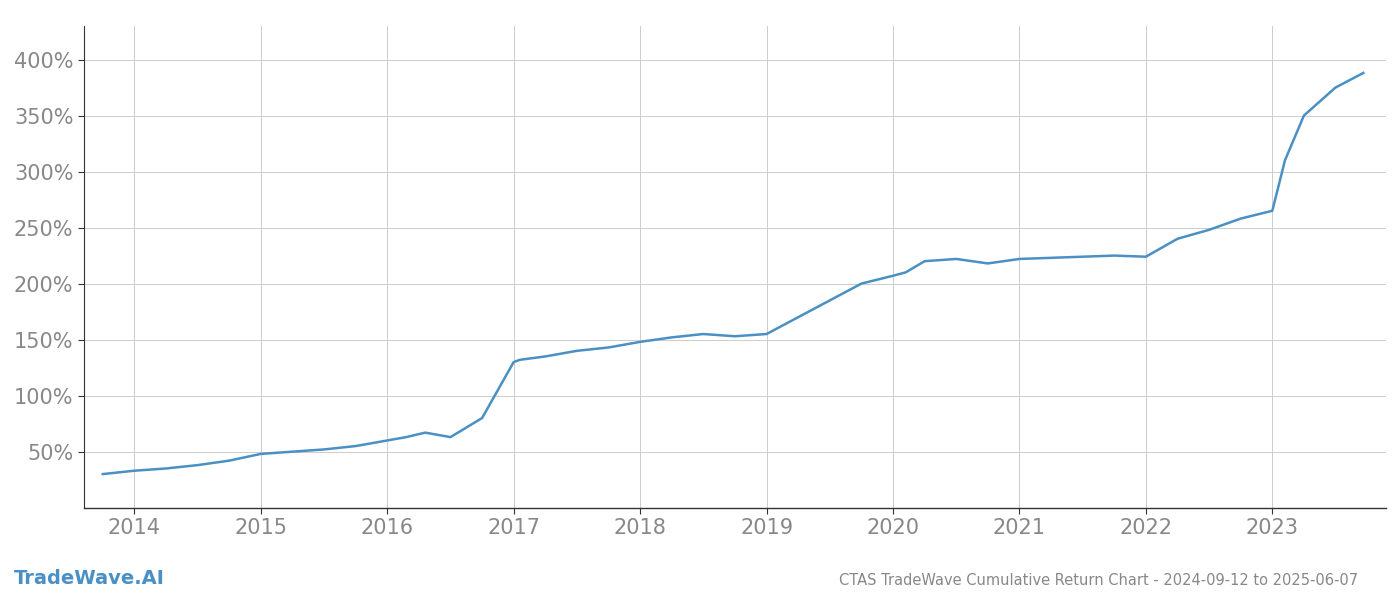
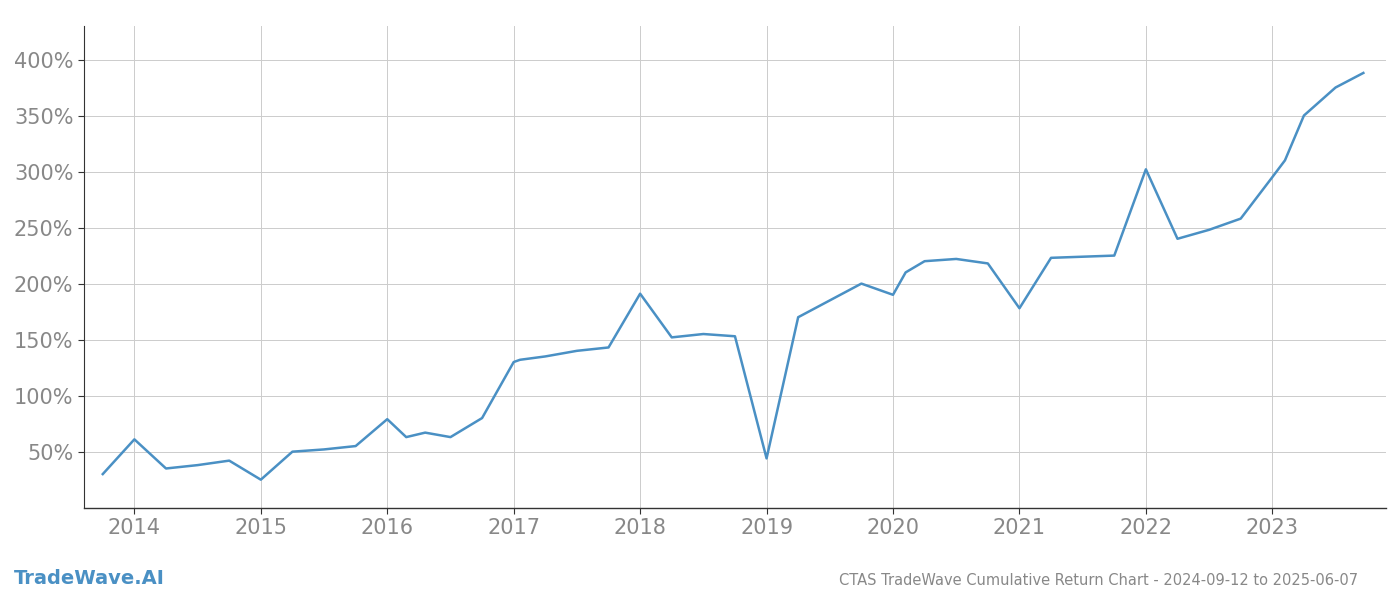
2014: 33% -> 61%
2015: 48% -> 25%
2016: 60% -> 79%
2018: 148% -> 191%
2019: 155% -> 44%
2020: 207% -> 190%
2021: 222% -> 178%
2022: 224% -> 302%
2023: 265% -> 295%
